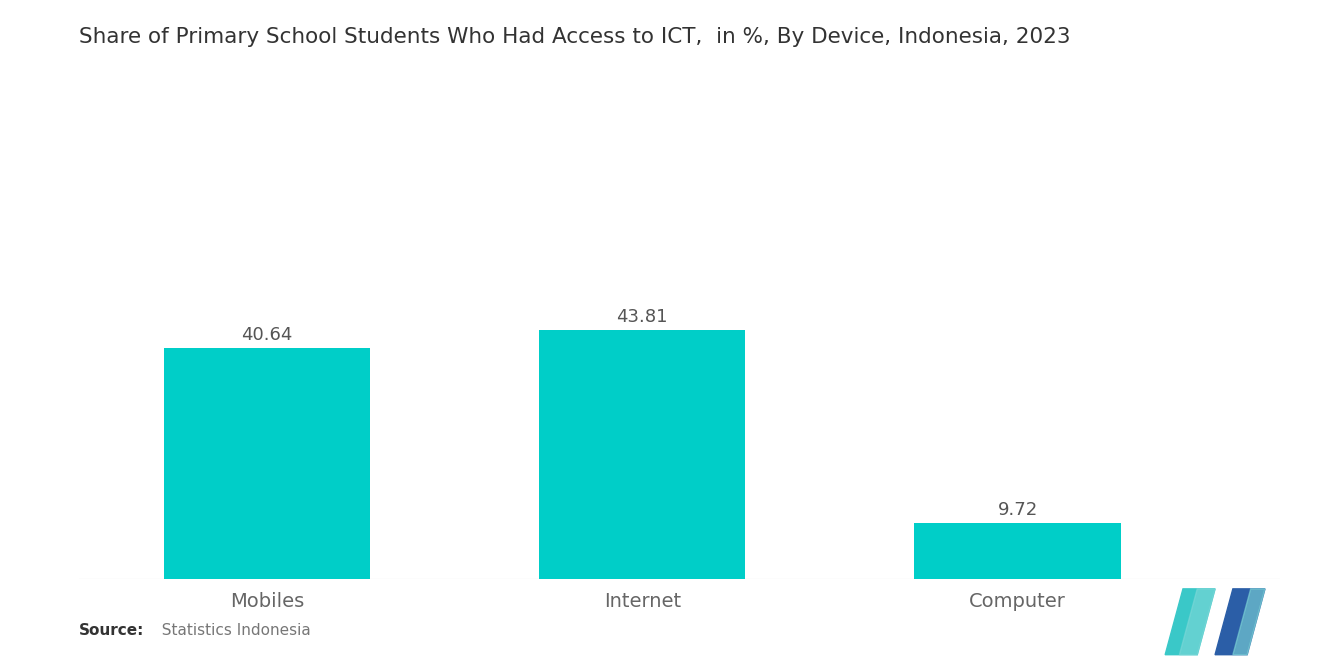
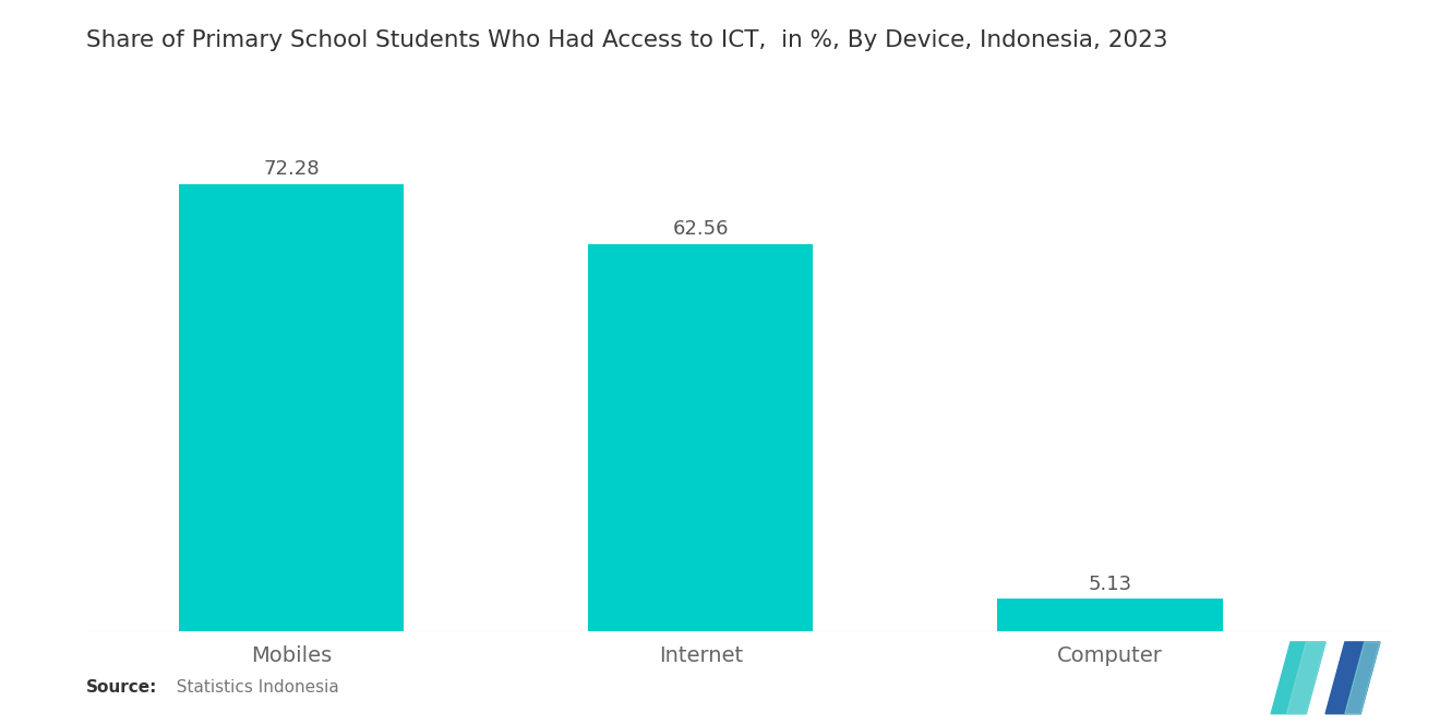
Mobiles: 40.64 -> 72.28
Internet: 43.81 -> 62.56
Computer: 9.72 -> 5.13
